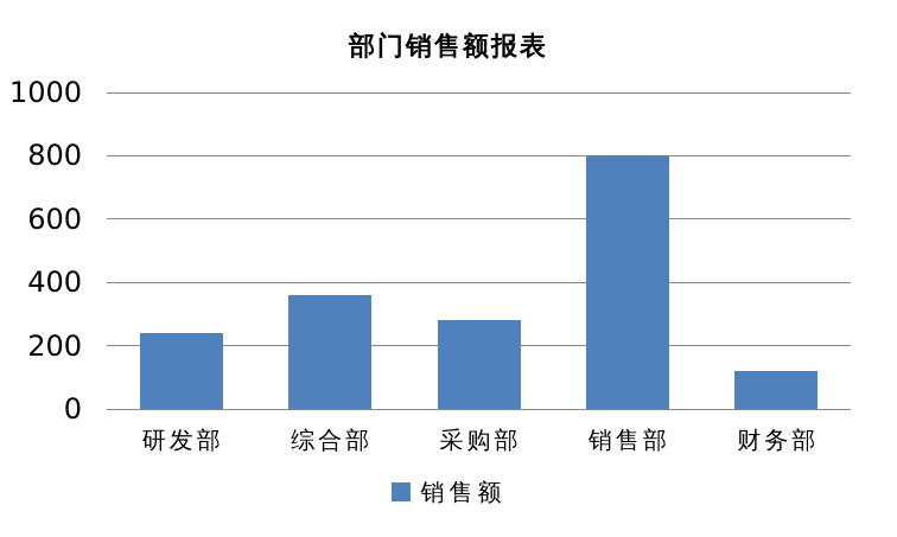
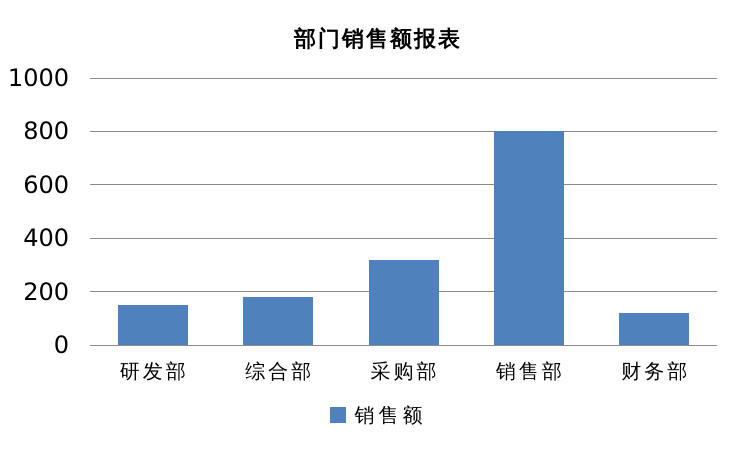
研发部: 240 -> 150
综合部: 360 -> 180
采购部: 280 -> 320
